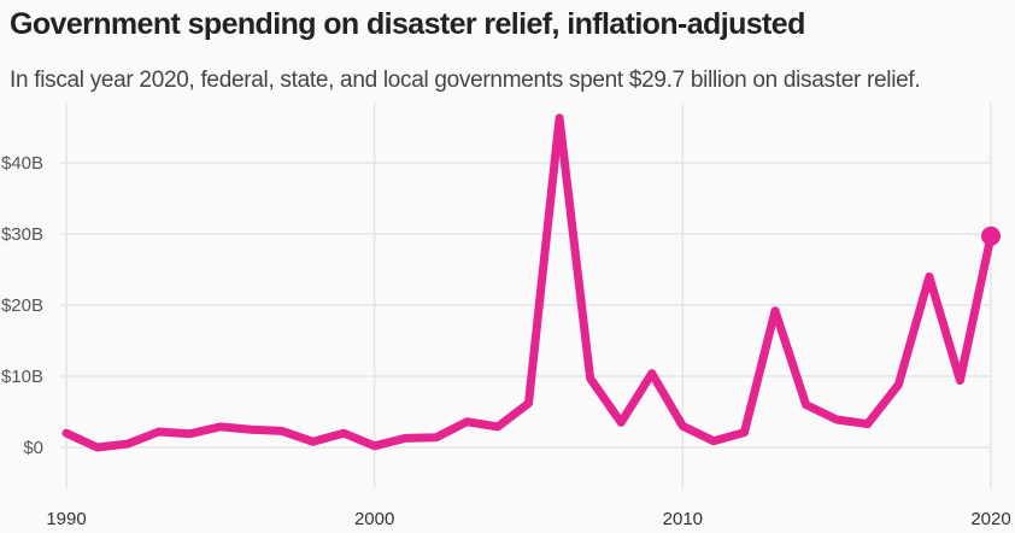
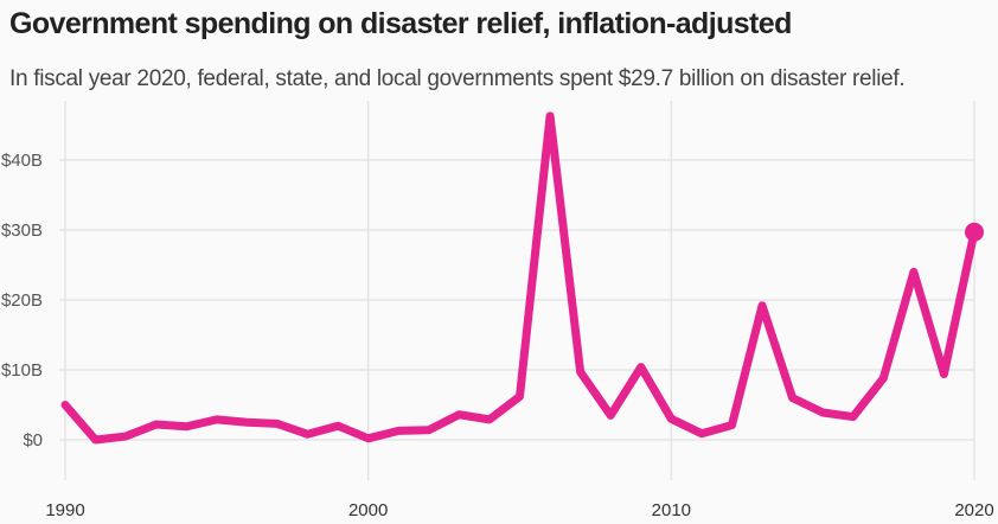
1990: $2B -> $5B
